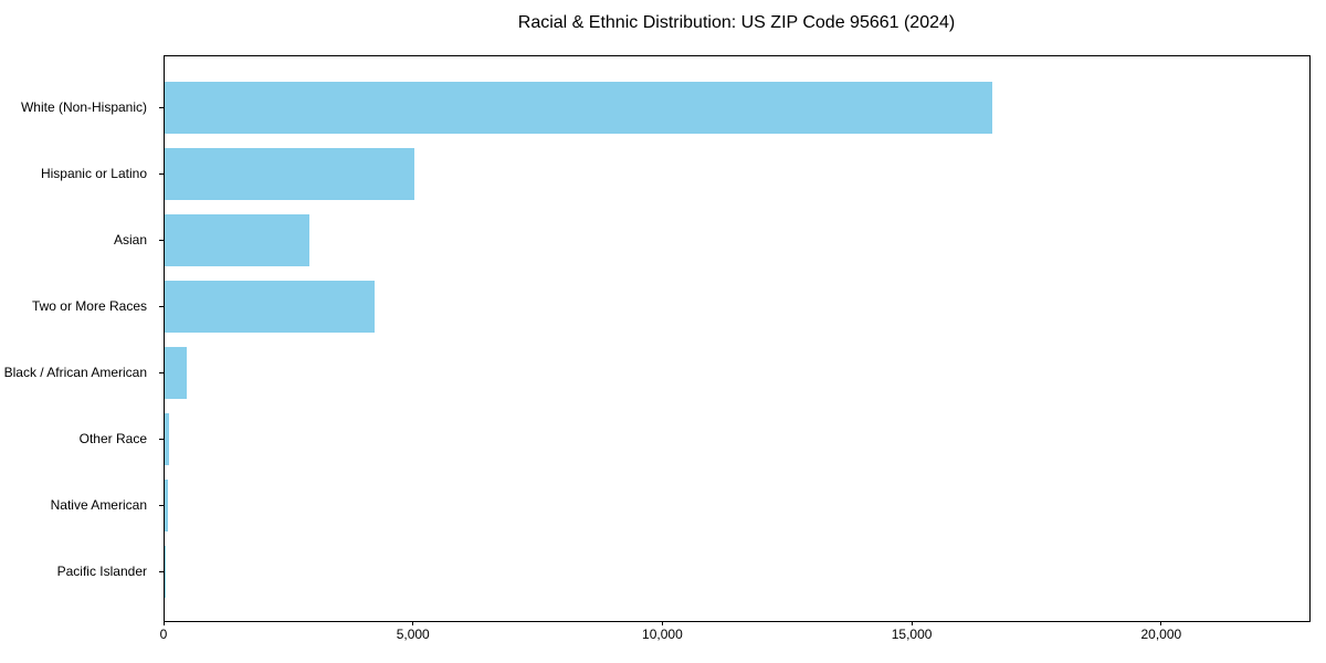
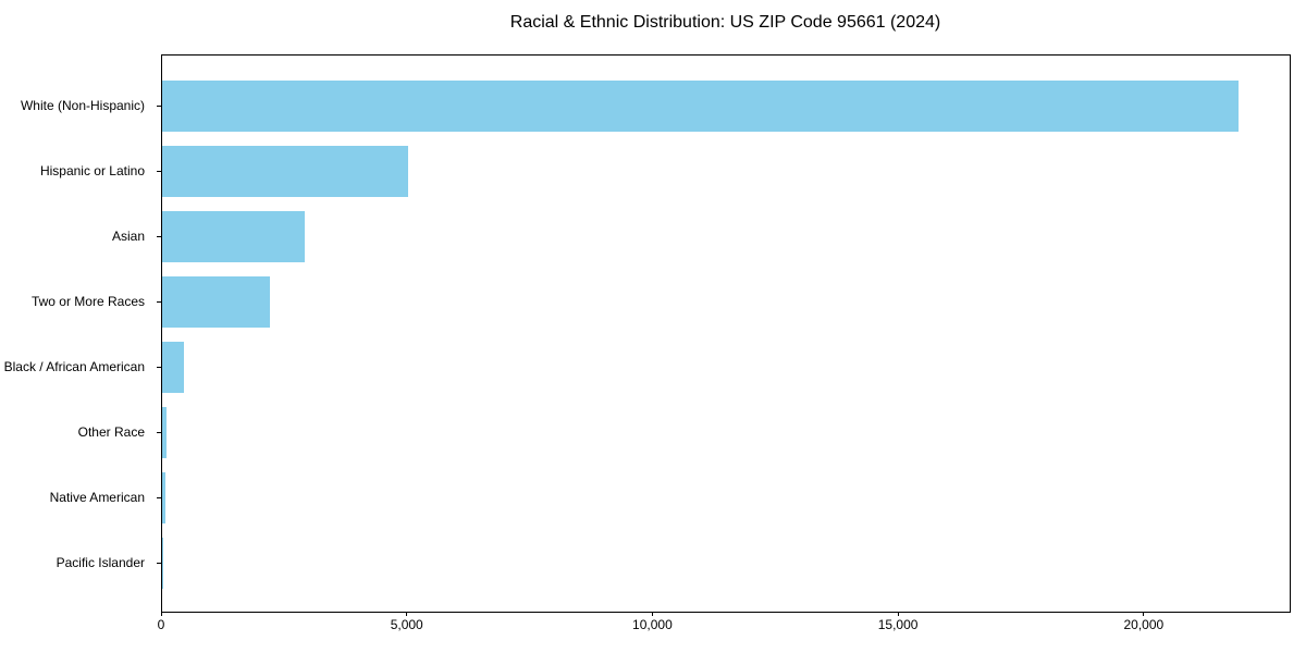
White (Non-Hispanic): 16600 -> 21900
Two or More Races: 4200 -> 2200
